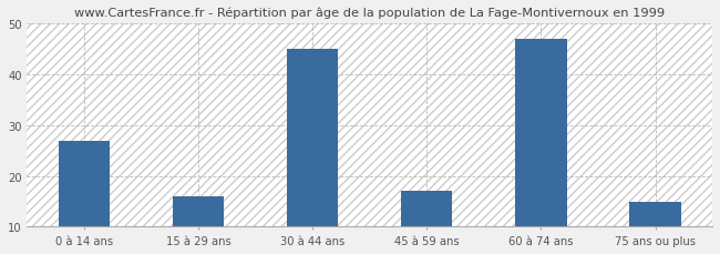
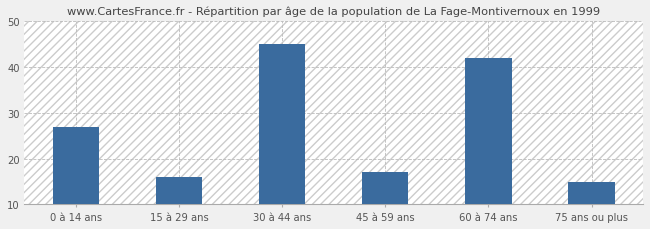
60 à 74 ans: 47 -> 42
